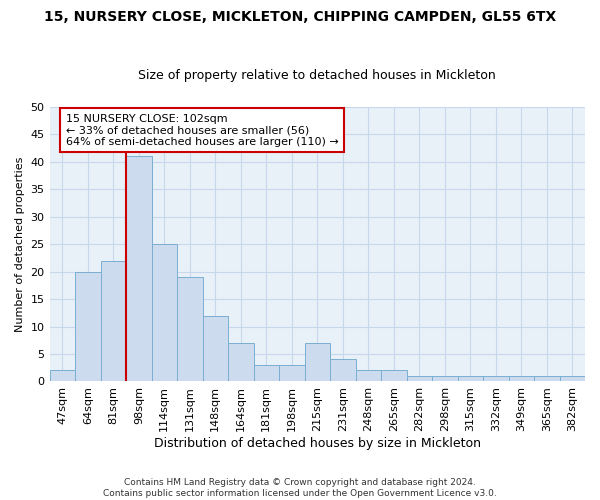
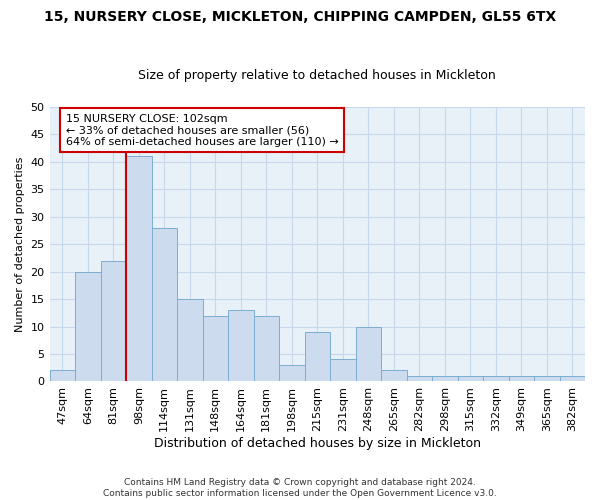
114sqm: 25 -> 28
131sqm: 19 -> 15
164sqm: 7 -> 13
181sqm: 3 -> 12
215sqm: 7 -> 9
248sqm: 2 -> 10
